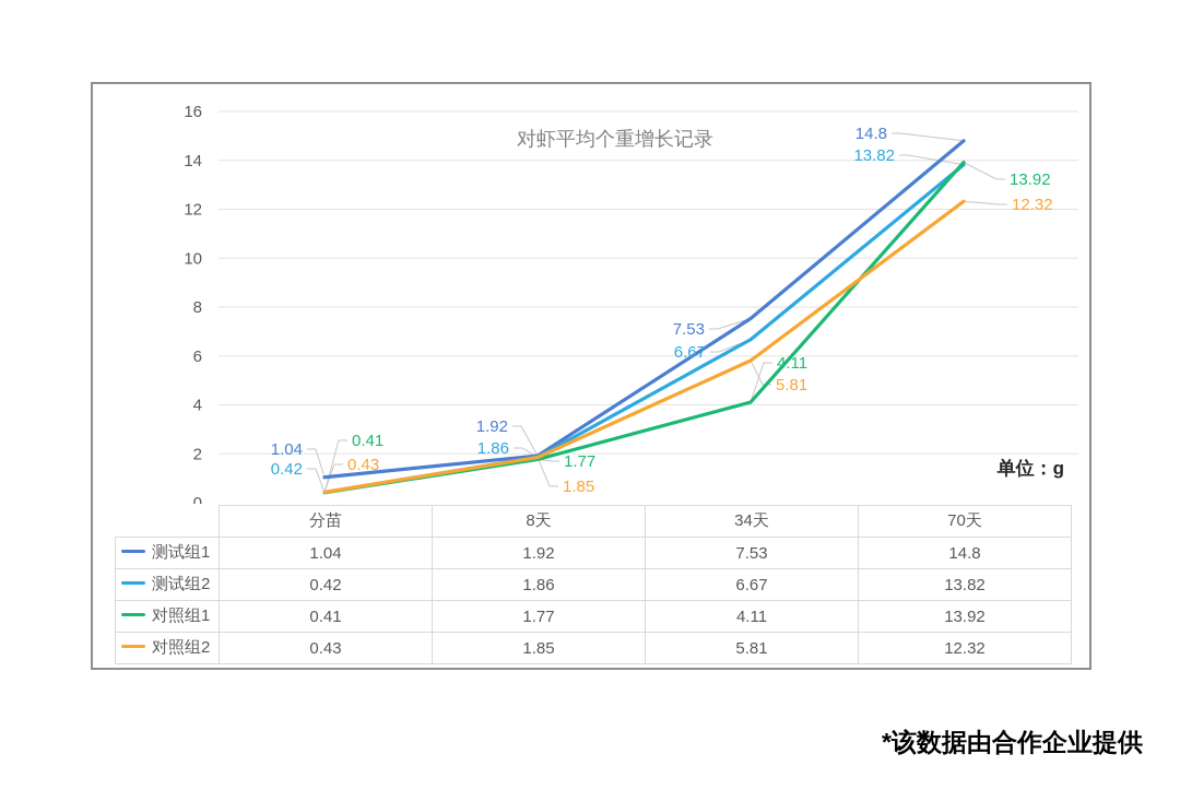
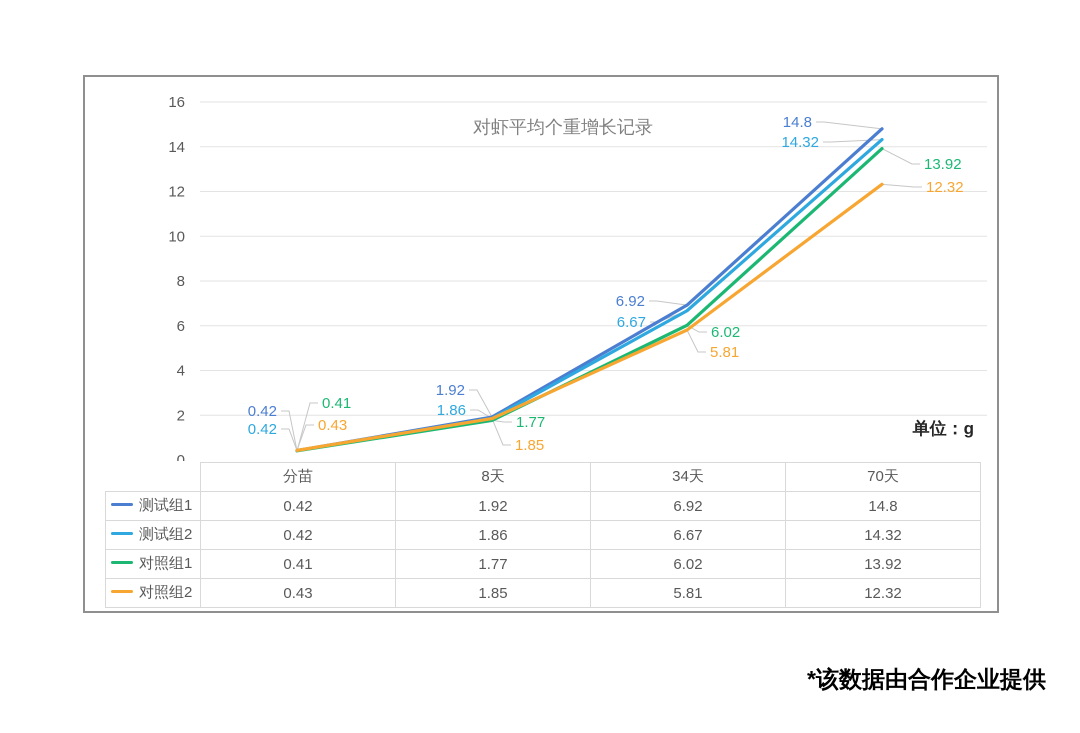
测试组1/分苗: 1.04 -> 0.42
测试组1/34天: 7.53 -> 6.92
对照组1/34天: 4.11 -> 6.02
测试组2/70天: 13.82 -> 14.32
